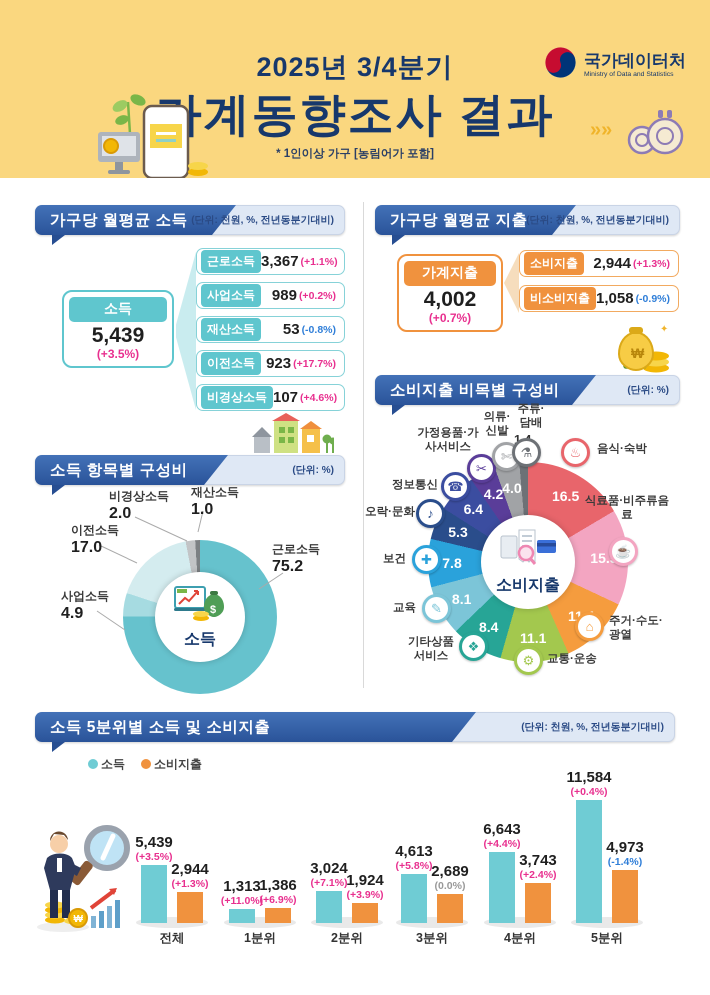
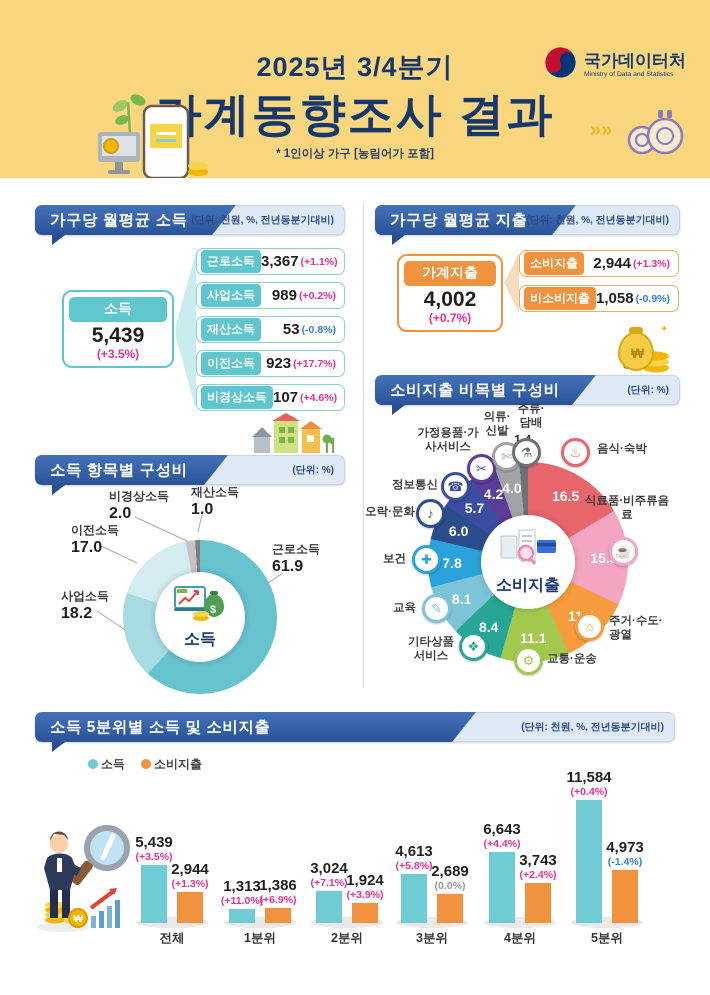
소득 항목별 구성비/근로소득: 75.2 -> 61.9
소득 항목별 구성비/사업소득: 4.9 -> 18.2
소비지출 비목별 구성비/오락·문화: 5.3 -> 6.0
소비지출 비목별 구성비/정보통신: 6.4 -> 5.7
